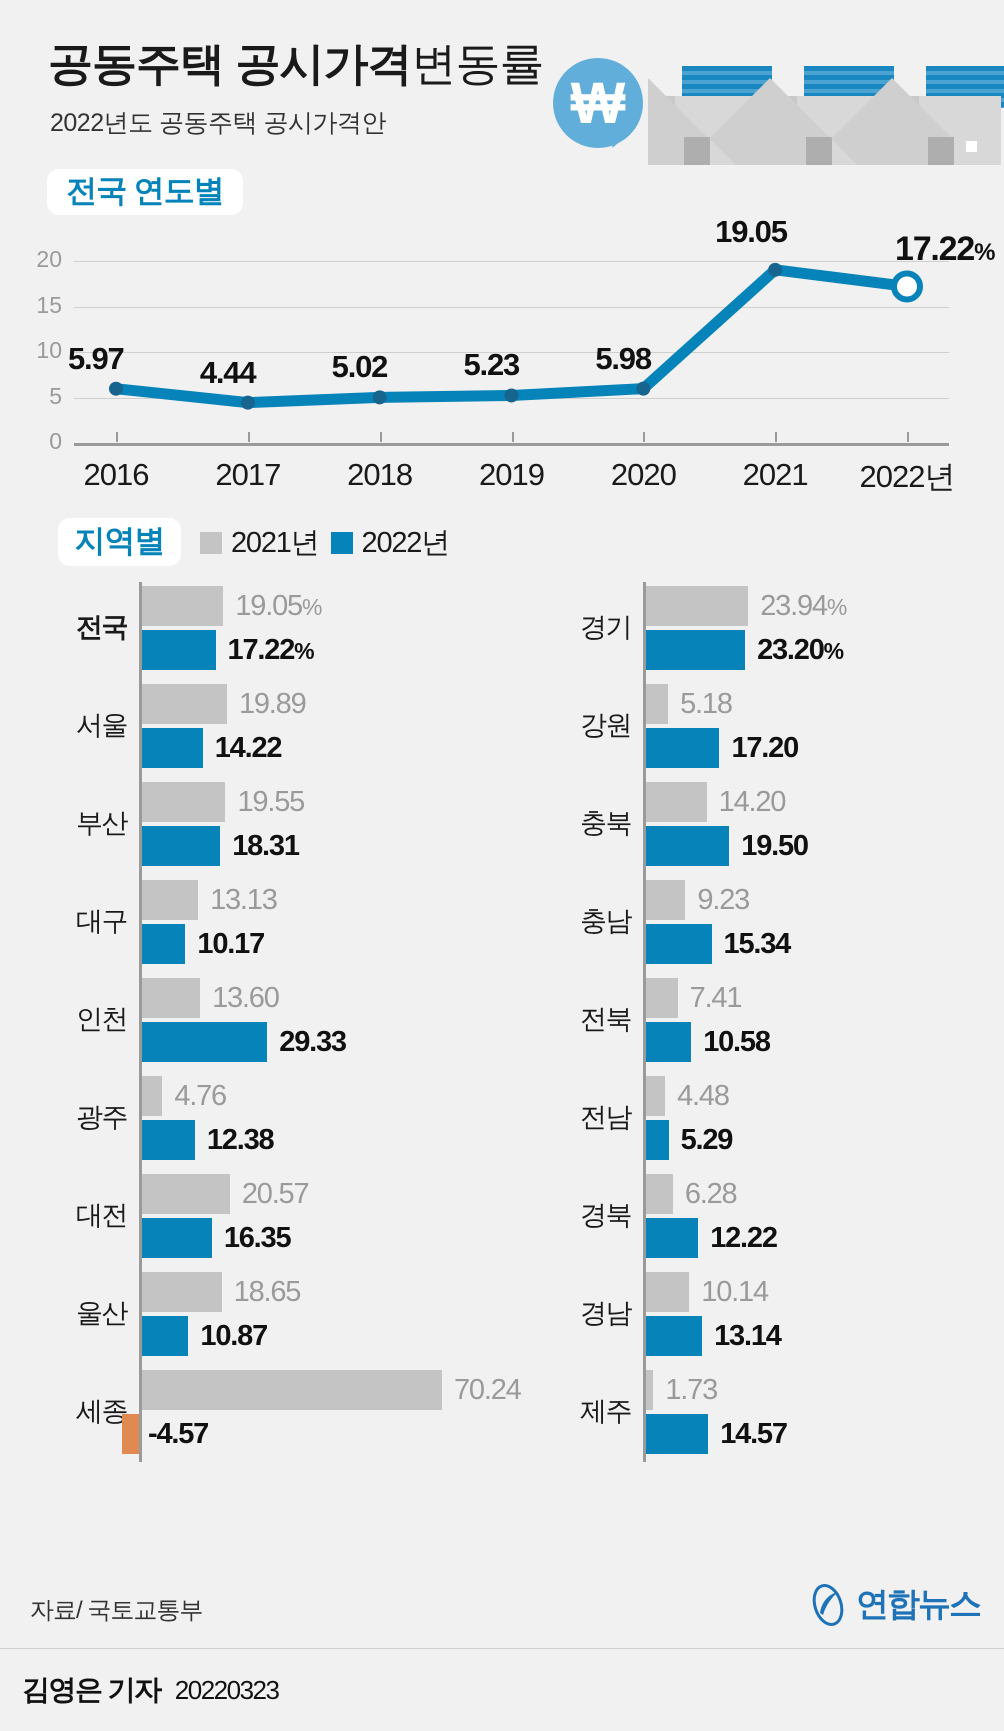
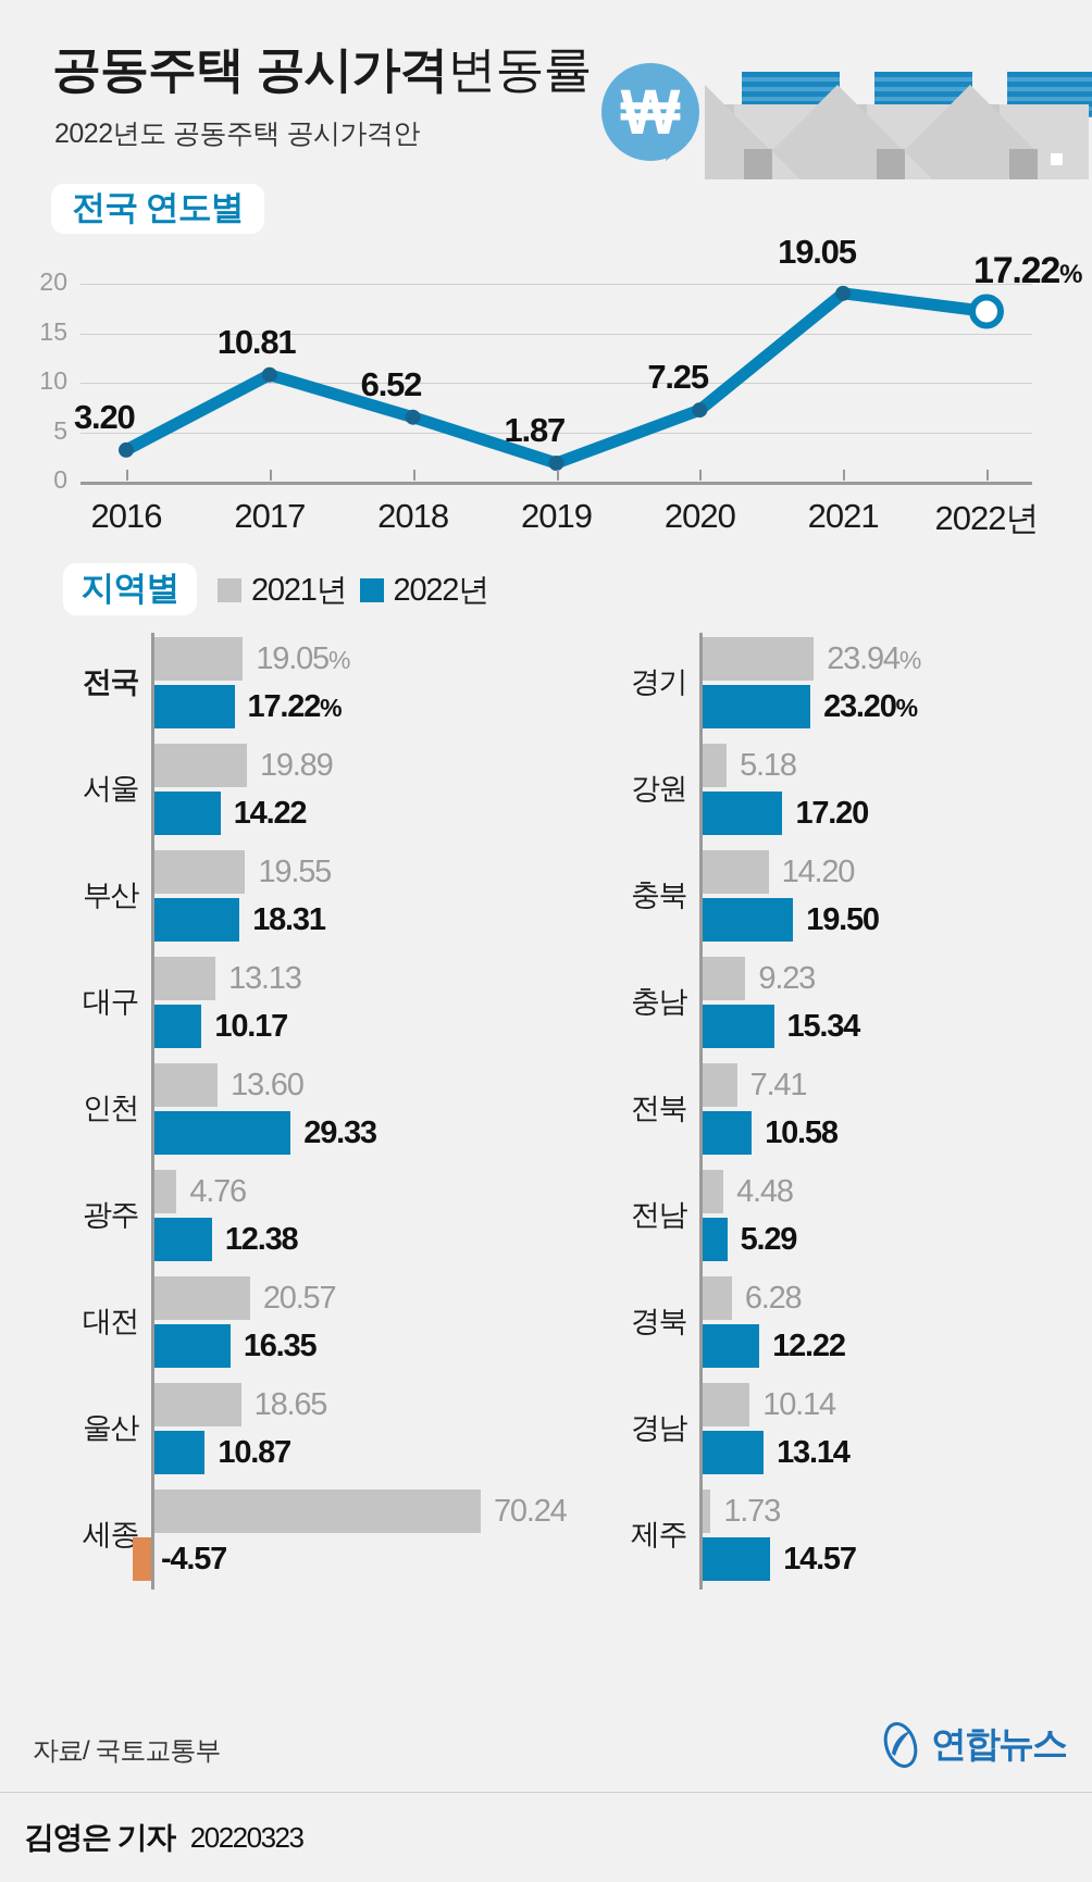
전국 연도별/2016: 5.97 -> 3.20
전국 연도별/2017: 4.44 -> 10.81
전국 연도별/2018: 5.02 -> 6.52
전국 연도별/2019: 5.23 -> 1.87
전국 연도별/2020: 5.98 -> 7.25
